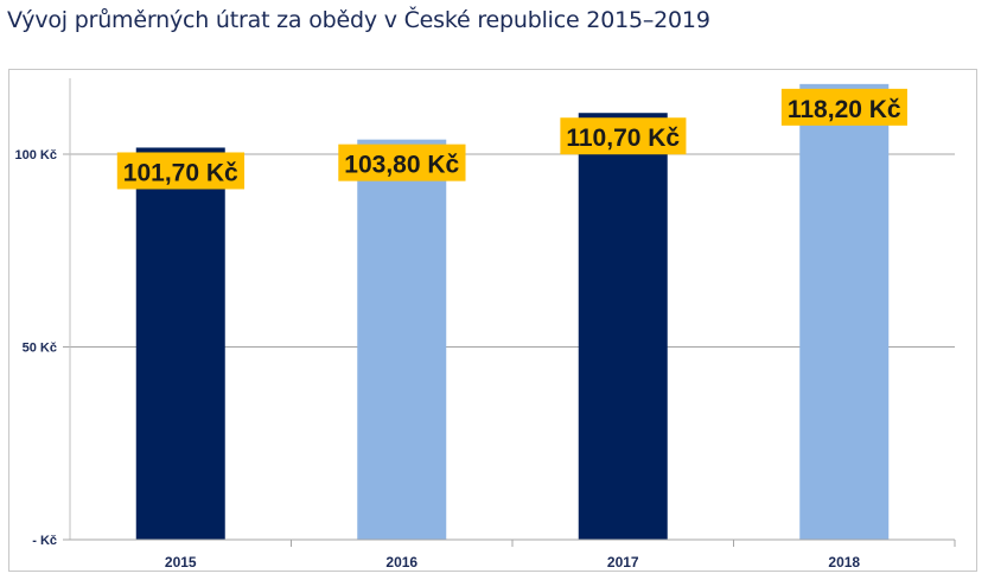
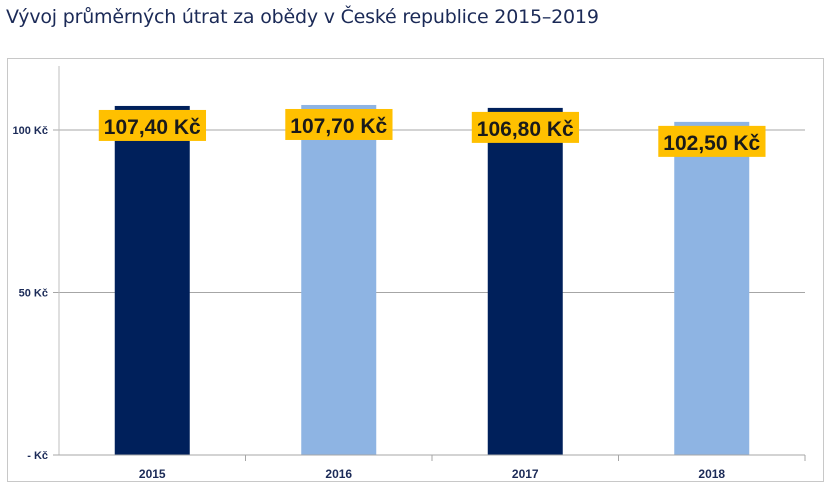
2015: 101,70 -> 107,40
2016: 103,80 -> 107,70
2017: 110,70 -> 106,80
2018: 118,20 -> 102,50
